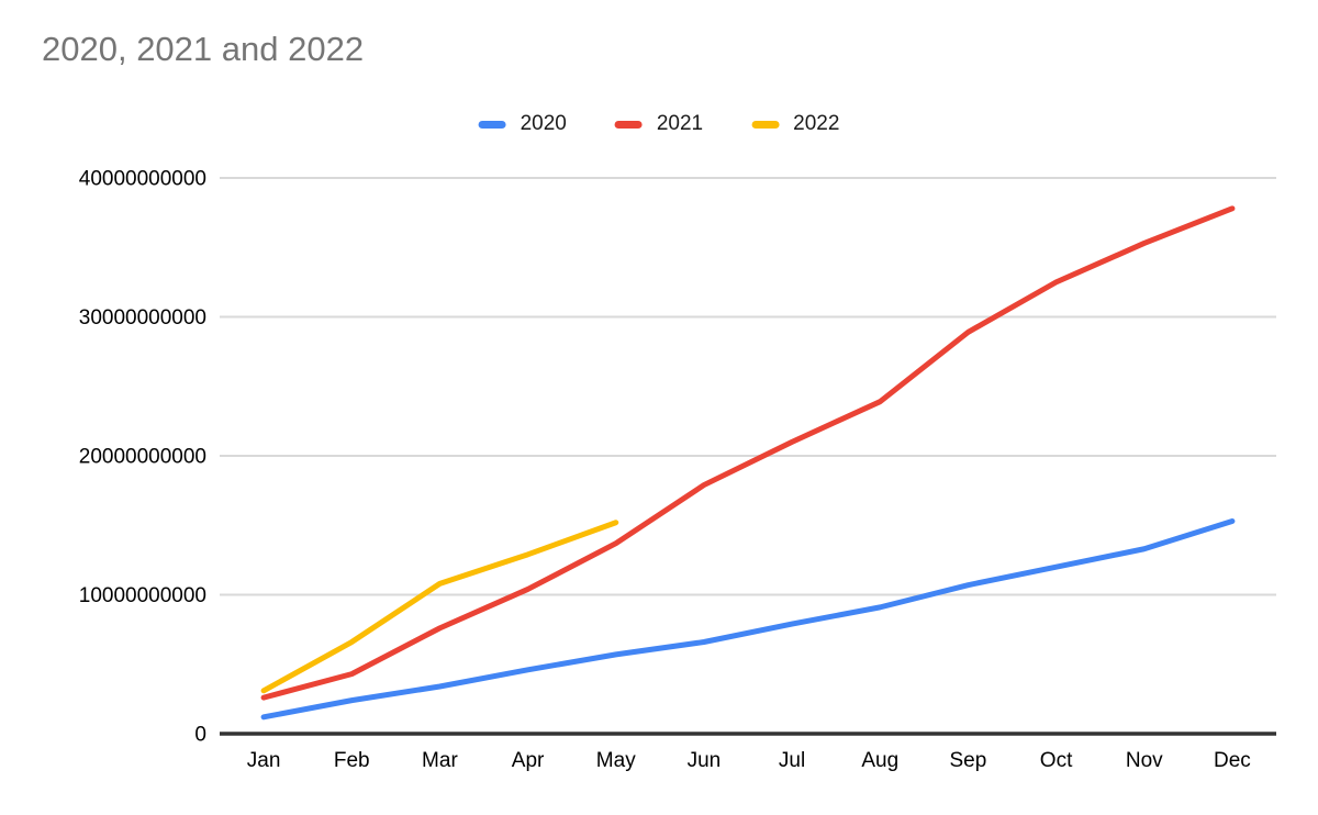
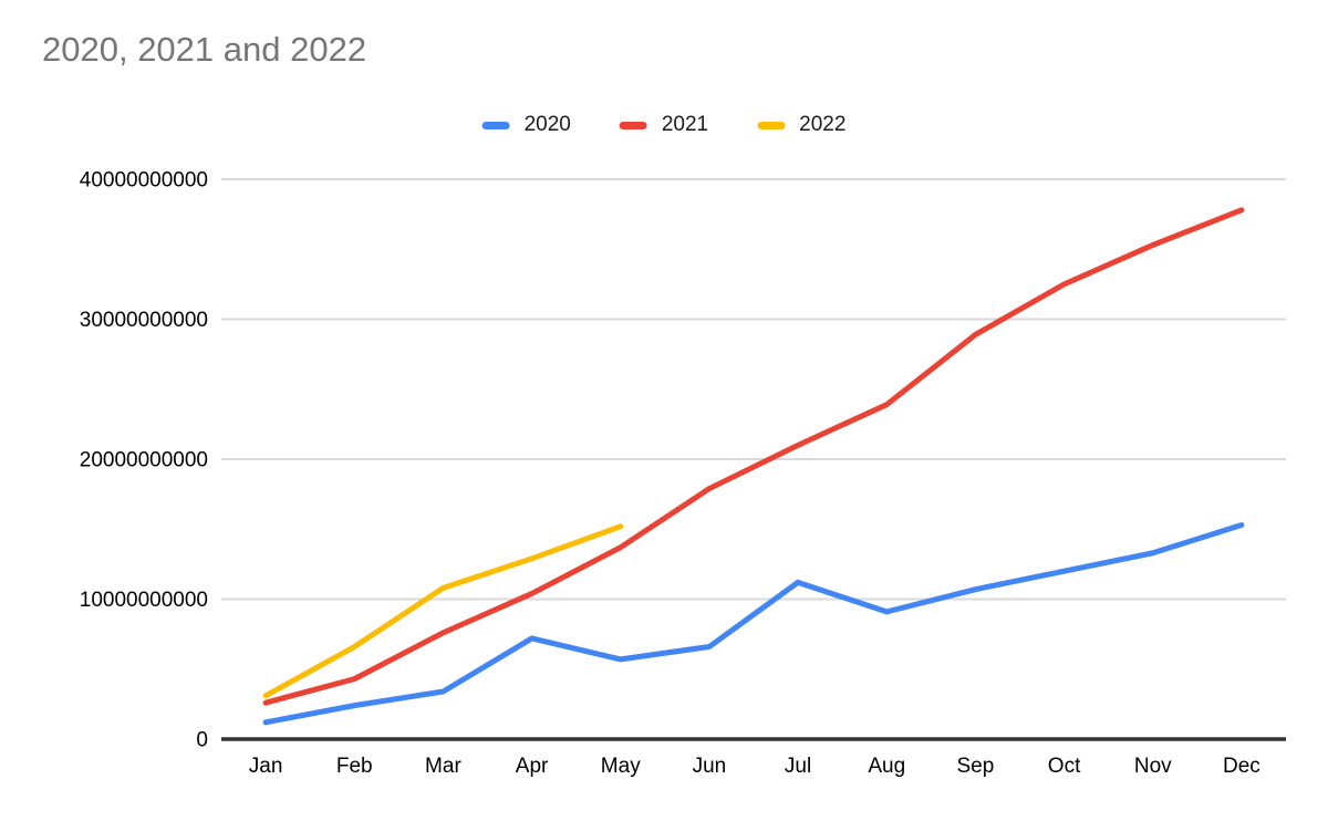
2020/Apr: 4600000000 -> 7200000000
2020/Jul: 7900000000 -> 11200000000
